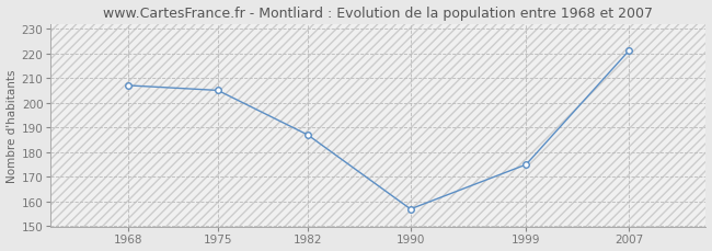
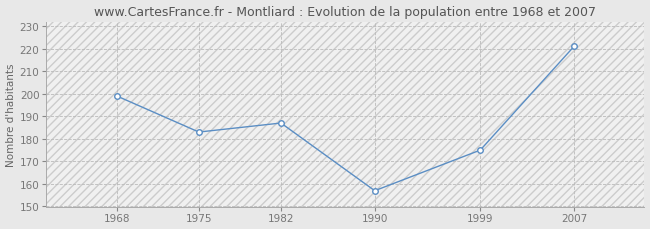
1968: 207 -> 199
1975: 205 -> 183
